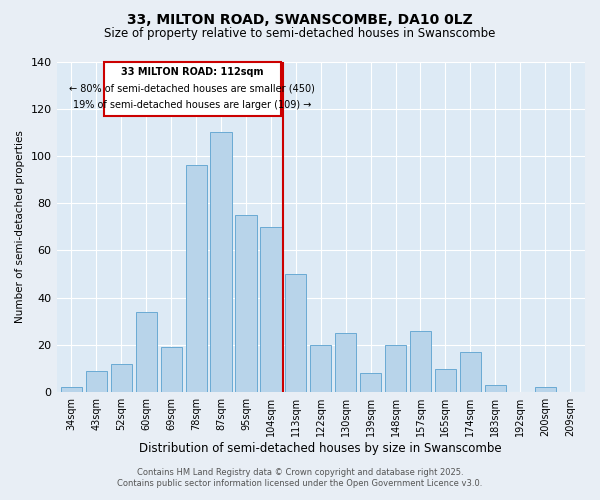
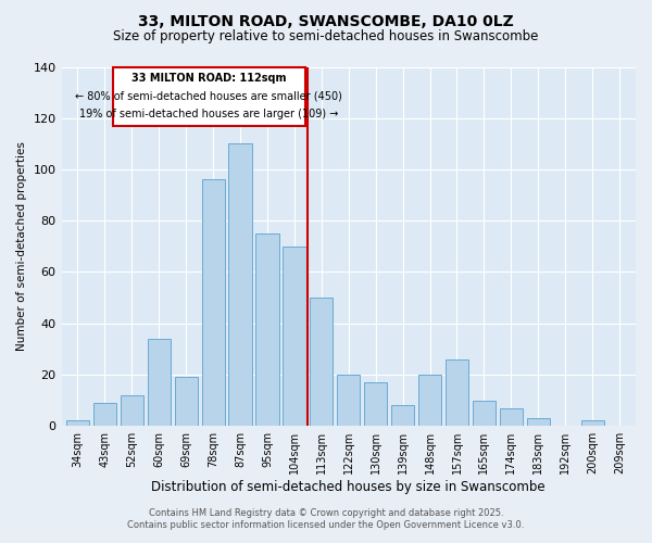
130sqm: 25 -> 17
174sqm: 17 -> 7
